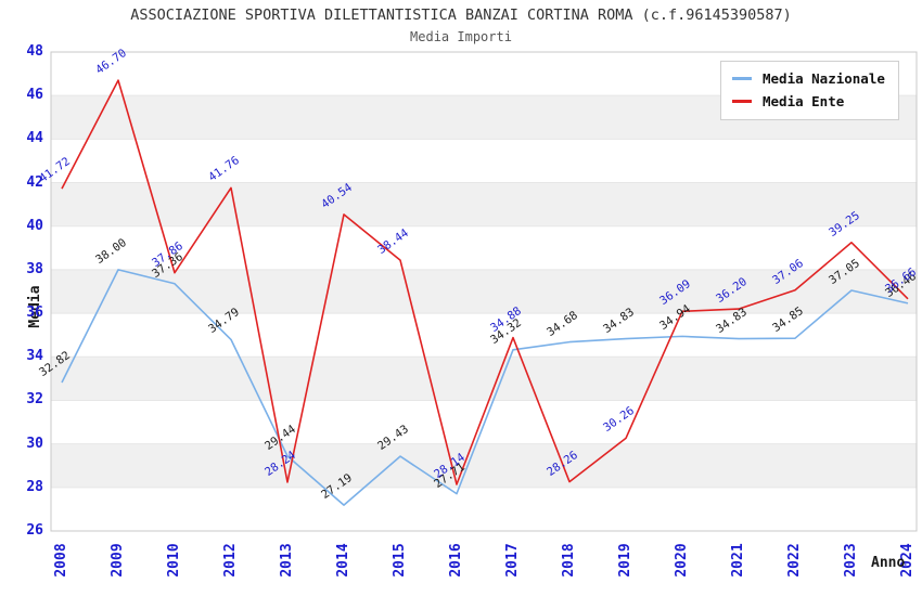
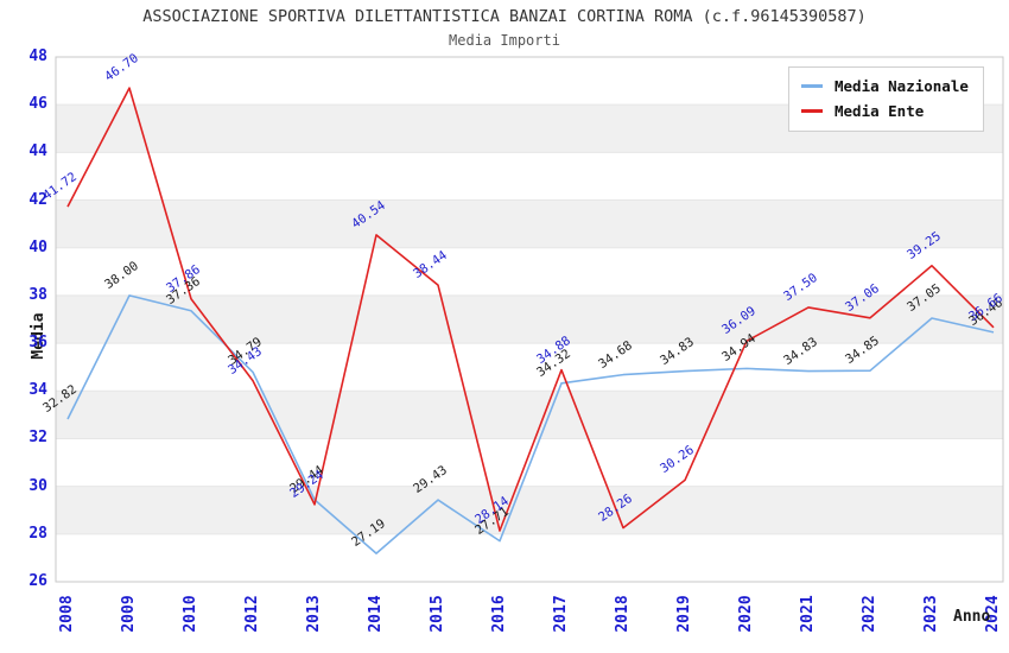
Media Ente/2012: 41.76 -> 34.43
Media Ente/2013: 28.24 -> 29.24
Media Ente/2021: 36.20 -> 37.50
